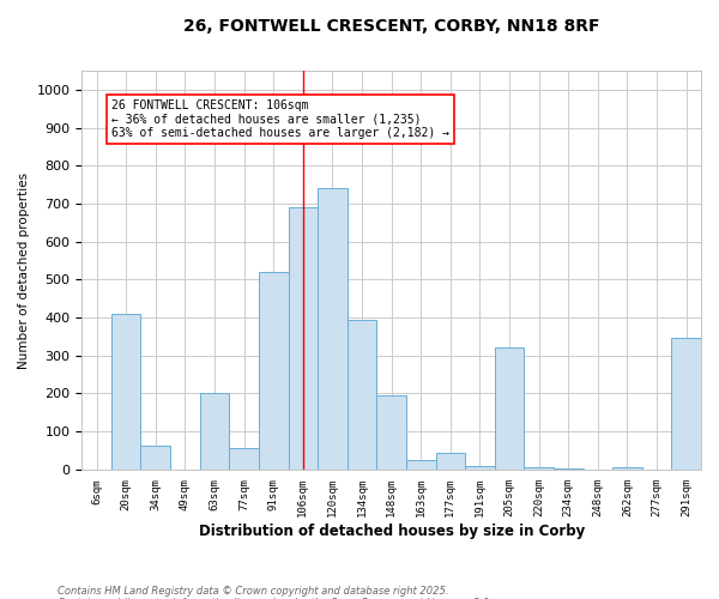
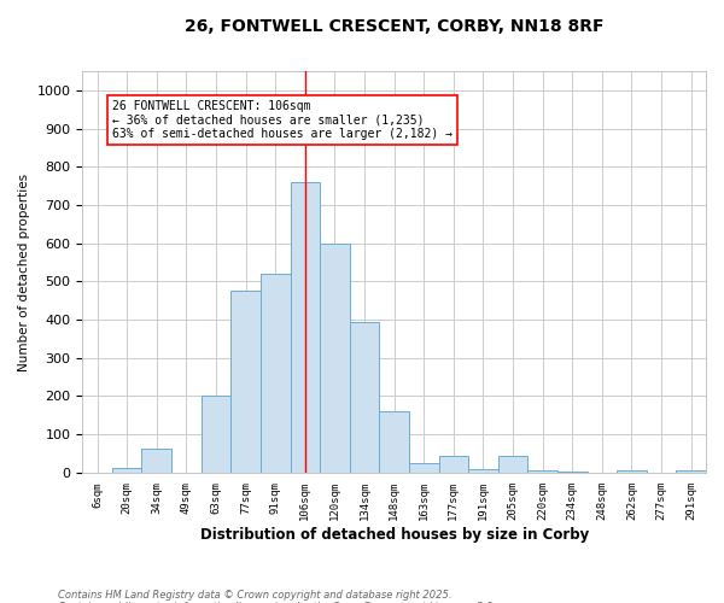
20sqm: 410 -> 12
77sqm: 55 -> 475
106sqm: 690 -> 760
120sqm: 740 -> 600
148sqm: 195 -> 160
205sqm: 320 -> 43
291sqm: 345 -> 5
